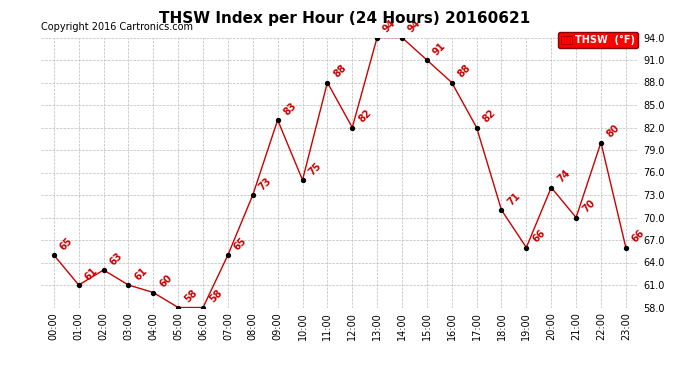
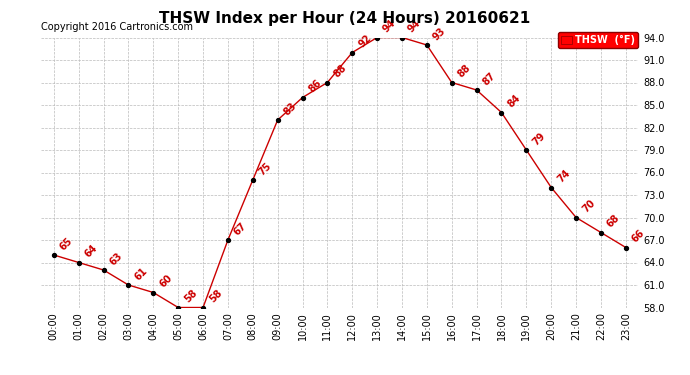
01:00: 61 -> 64
07:00: 65 -> 67
08:00: 73 -> 75
10:00: 75 -> 86
12:00: 82 -> 92
15:00: 91 -> 93
17:00: 82 -> 87
18:00: 71 -> 84
19:00: 66 -> 79
22:00: 80 -> 68
